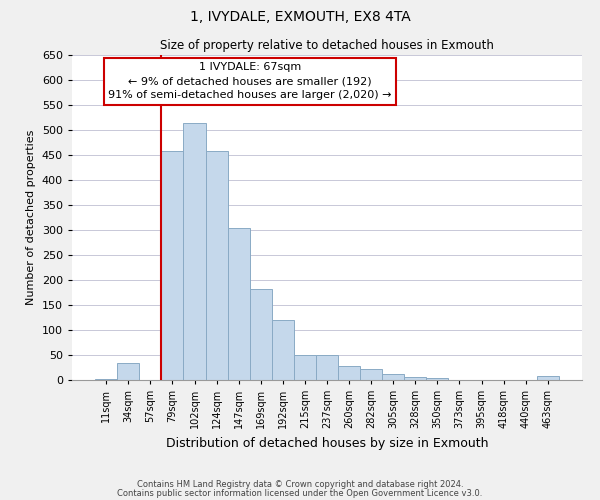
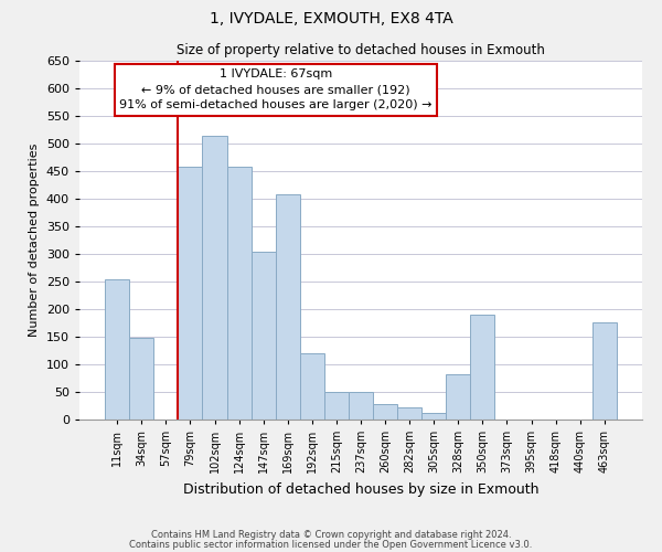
11sqm: 3 -> 254
34sqm: 35 -> 148
169sqm: 183 -> 408
328sqm: 7 -> 82
350sqm: 5 -> 190
463sqm: 8 -> 176
